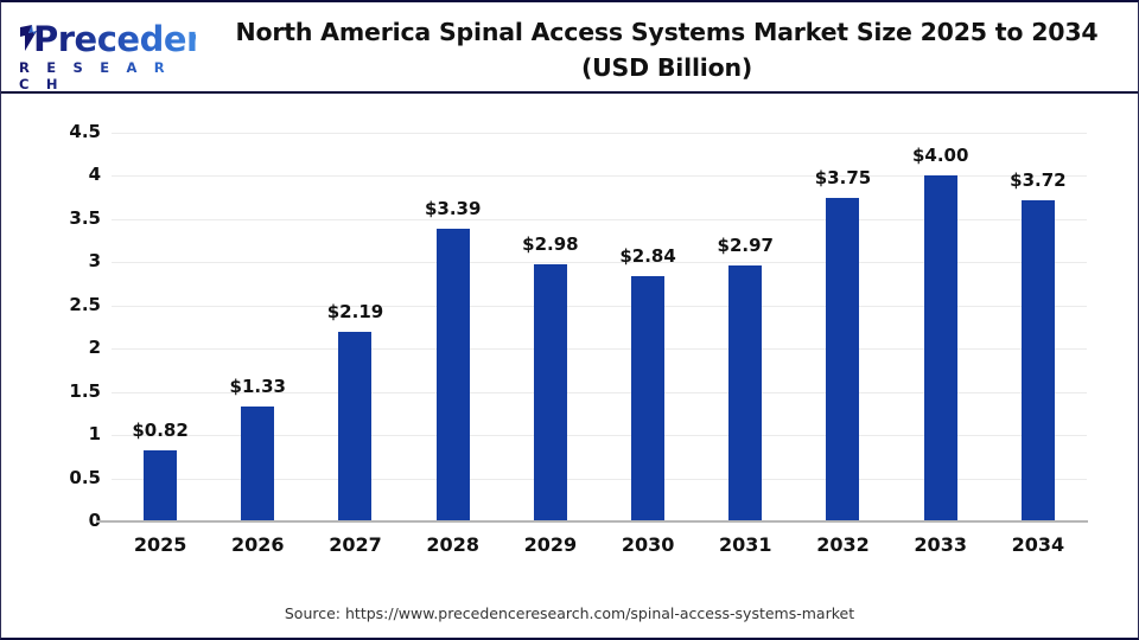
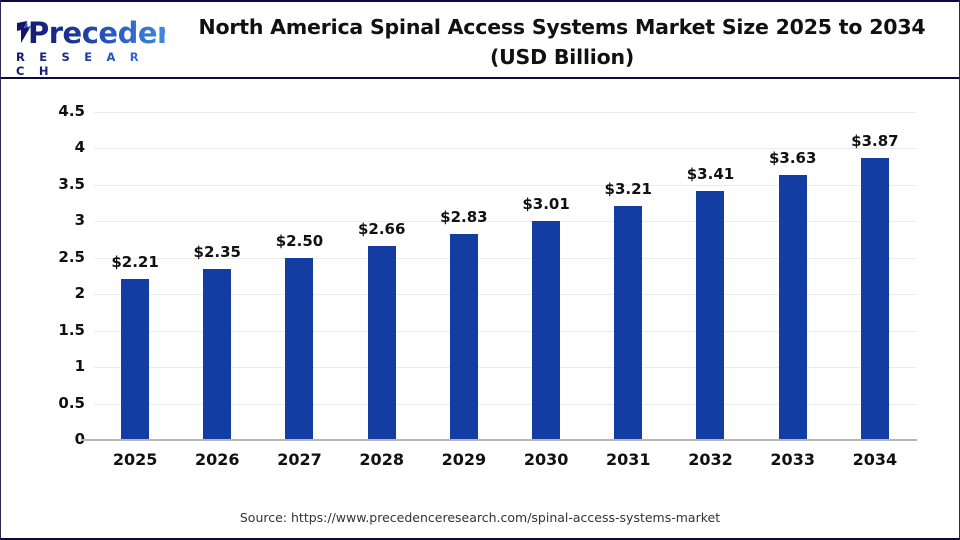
2025: $0.82 -> $2.21
2026: $1.33 -> $2.35
2027: $2.19 -> $2.50
2028: $3.39 -> $2.66
2029: $2.98 -> $2.83
2030: $2.84 -> $3.01
2031: $2.97 -> $3.21
2032: $3.75 -> $3.41
2033: $4.00 -> $3.63
2034: $3.72 -> $3.87
